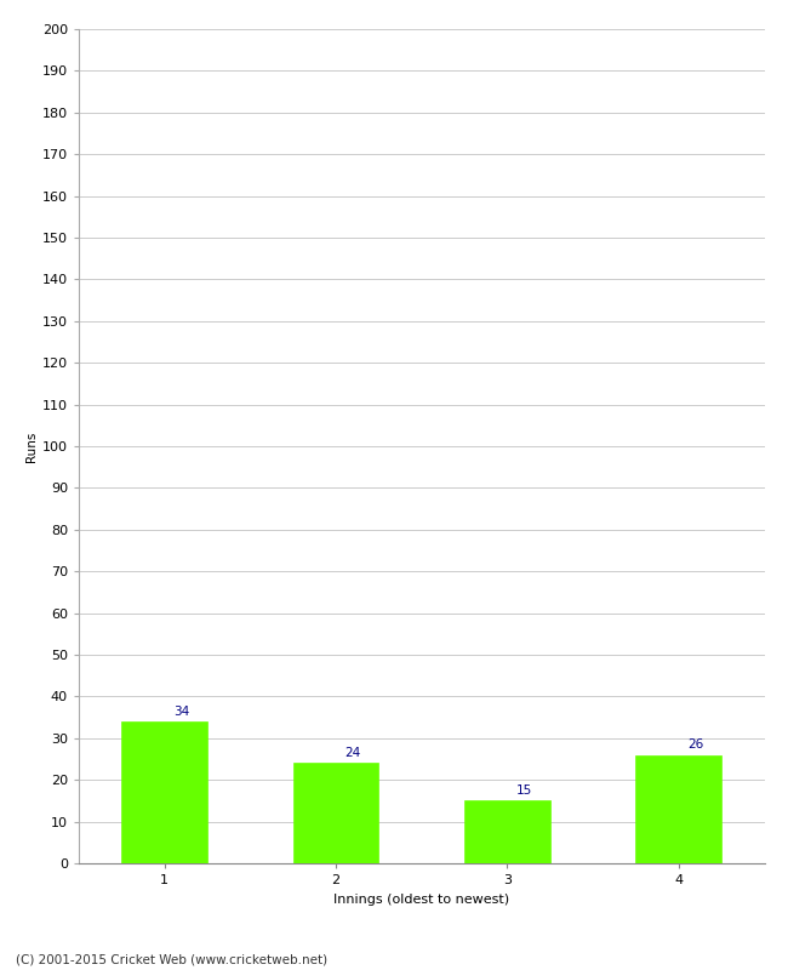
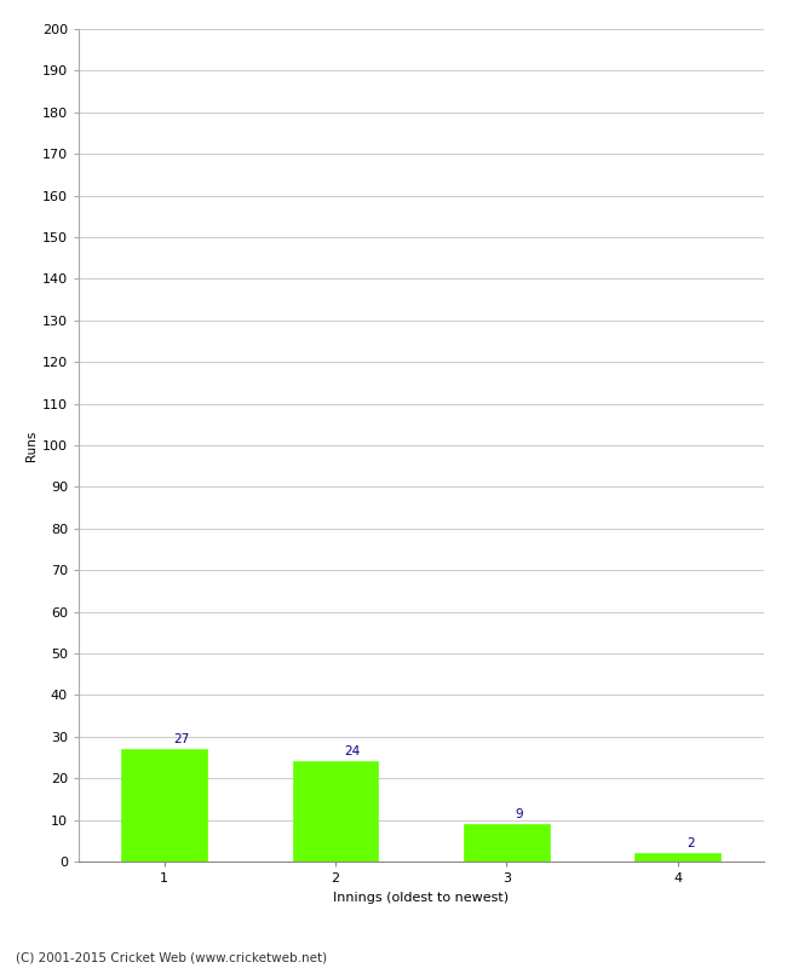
1: 34 -> 27
3: 15 -> 9
4: 26 -> 2
